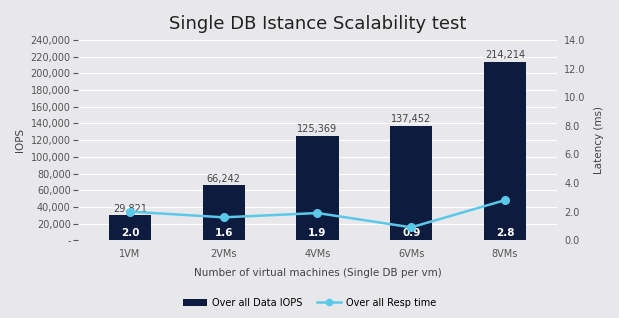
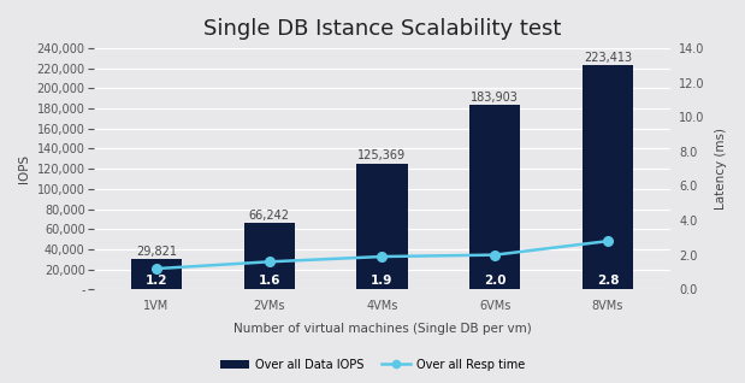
Over all Resp time/1VM: 2.0 -> 1.2
Over all Data IOPS/6VMs: 137,452 -> 183,903
Over all Resp time/6VMs: 0.9 -> 2.0
Over all Data IOPS/8VMs: 214,214 -> 223,413
